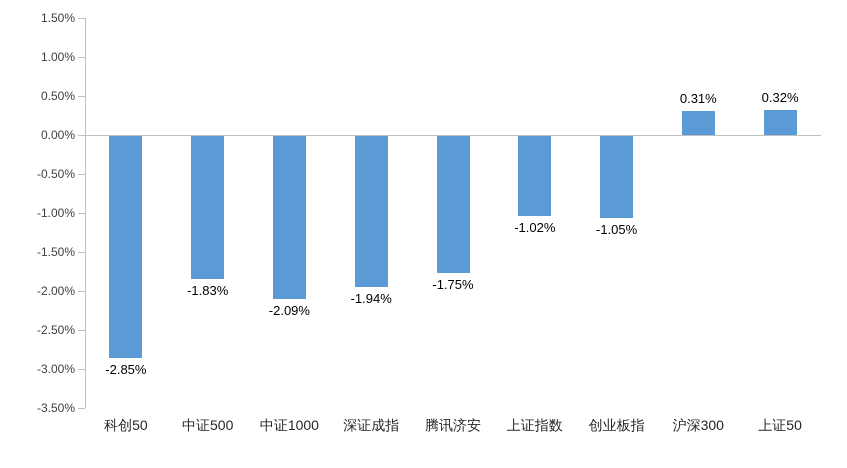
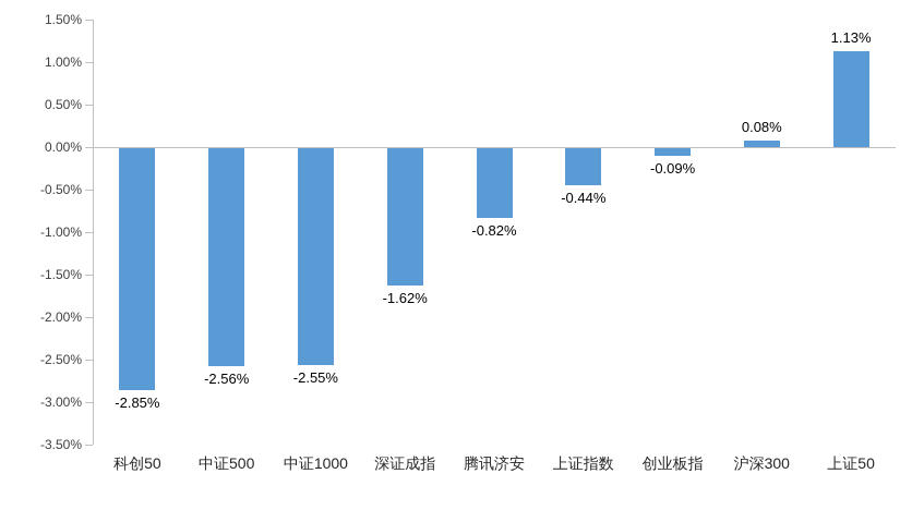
中证500: -1.83% -> -2.56%
中证1000: -2.09% -> -2.55%
深证成指: -1.94% -> -1.62%
腾讯济安: -1.75% -> -0.82%
上证指数: -1.02% -> -0.44%
创业板指: -1.05% -> -0.09%
沪深300: 0.31% -> 0.08%
上证50: 0.32% -> 1.13%
